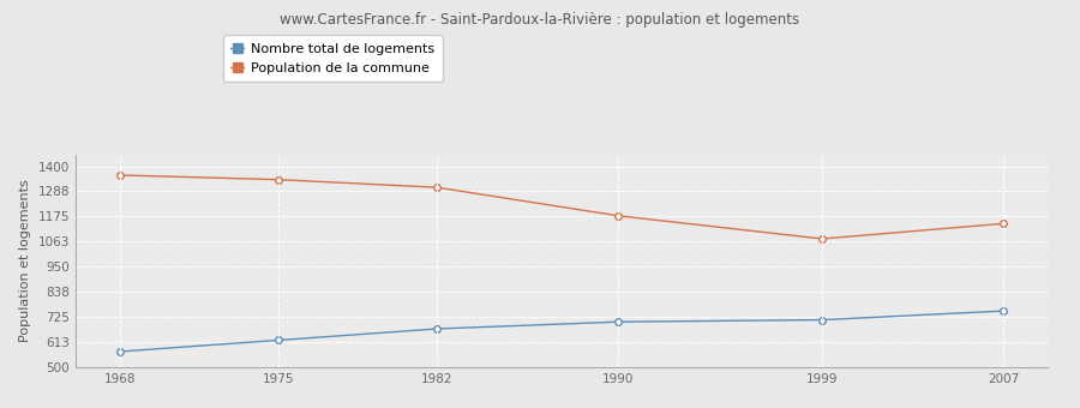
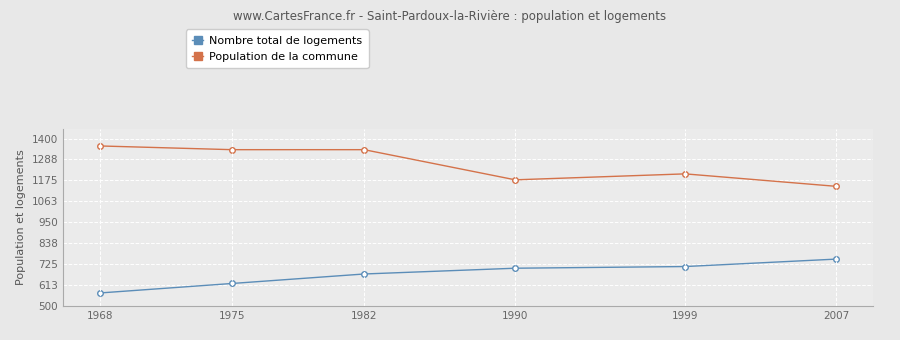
Population de la commune/1982: 1300 -> 1340
Population de la commune/1999: 1080 -> 1210
